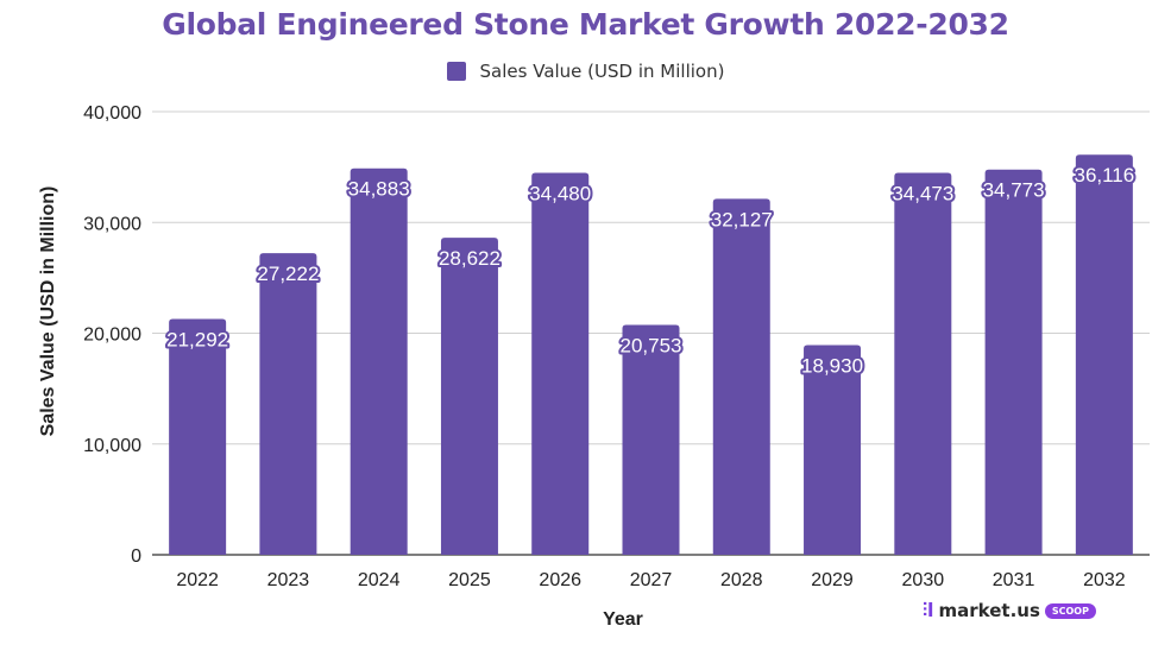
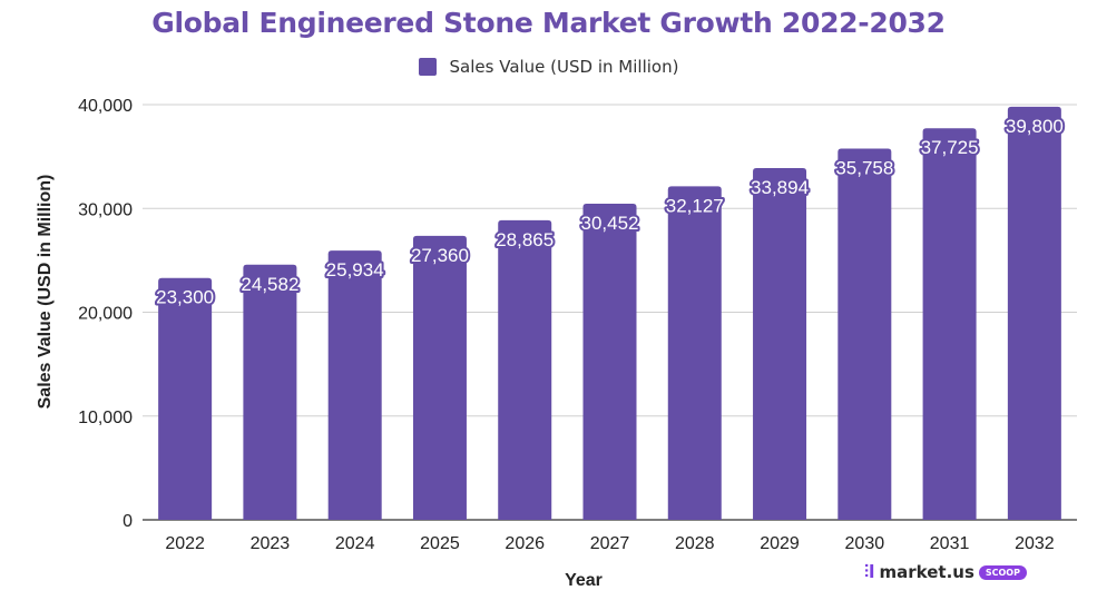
2022: 21,292 -> 23,300
2023: 27,222 -> 24,582
2024: 34,883 -> 25,934
2025: 28,622 -> 27,360
2026: 34,480 -> 28,865
2027: 20,753 -> 30,452
2029: 18,930 -> 33,894
2030: 34,473 -> 35,758
2031: 34,773 -> 37,725
2032: 36,116 -> 39,800
